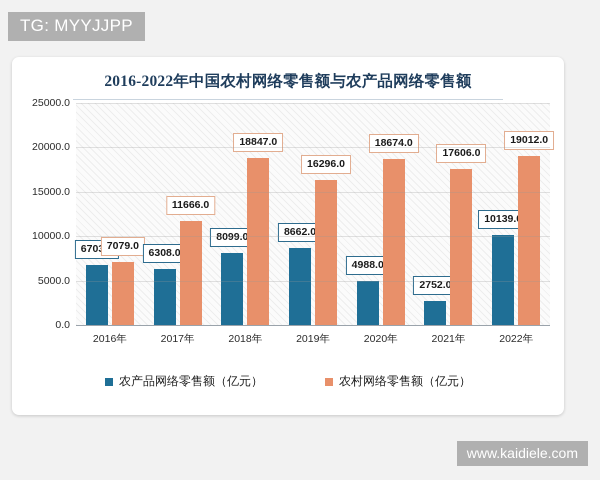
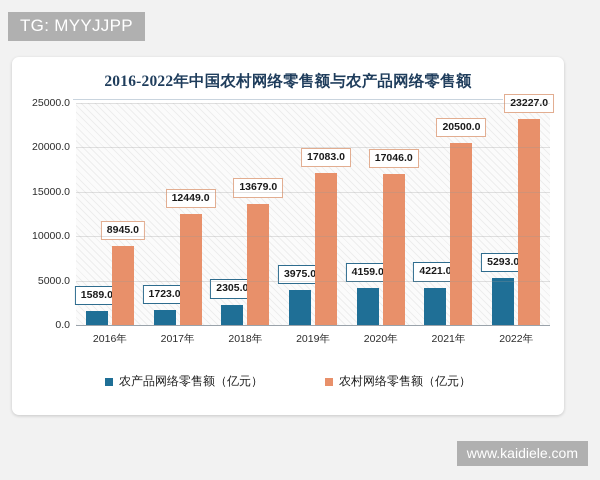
农产品网络零售额（亿元）/2016年: 6703.0 -> 1589.0
农村网络零售额（亿元）/2016年: 7079.0 -> 8945.0
农产品网络零售额（亿元）/2017年: 6308.0 -> 1723.0
农村网络零售额（亿元）/2017年: 11666.0 -> 12449.0
农产品网络零售额（亿元）/2018年: 8099.0 -> 2305.0
农村网络零售额（亿元）/2018年: 18847.0 -> 13679.0
农产品网络零售额（亿元）/2019年: 8662.0 -> 3975.0
农村网络零售额（亿元）/2019年: 16296.0 -> 17083.0
农产品网络零售额（亿元）/2020年: 4988.0 -> 4159.0
农村网络零售额（亿元）/2020年: 18674.0 -> 17046.0
农产品网络零售额（亿元）/2021年: 2752.0 -> 4221.0
农村网络零售额（亿元）/2021年: 17606.0 -> 20500.0
农产品网络零售额（亿元）/2022年: 10139.0 -> 5293.0
农村网络零售额（亿元）/2022年: 19012.0 -> 23227.0
